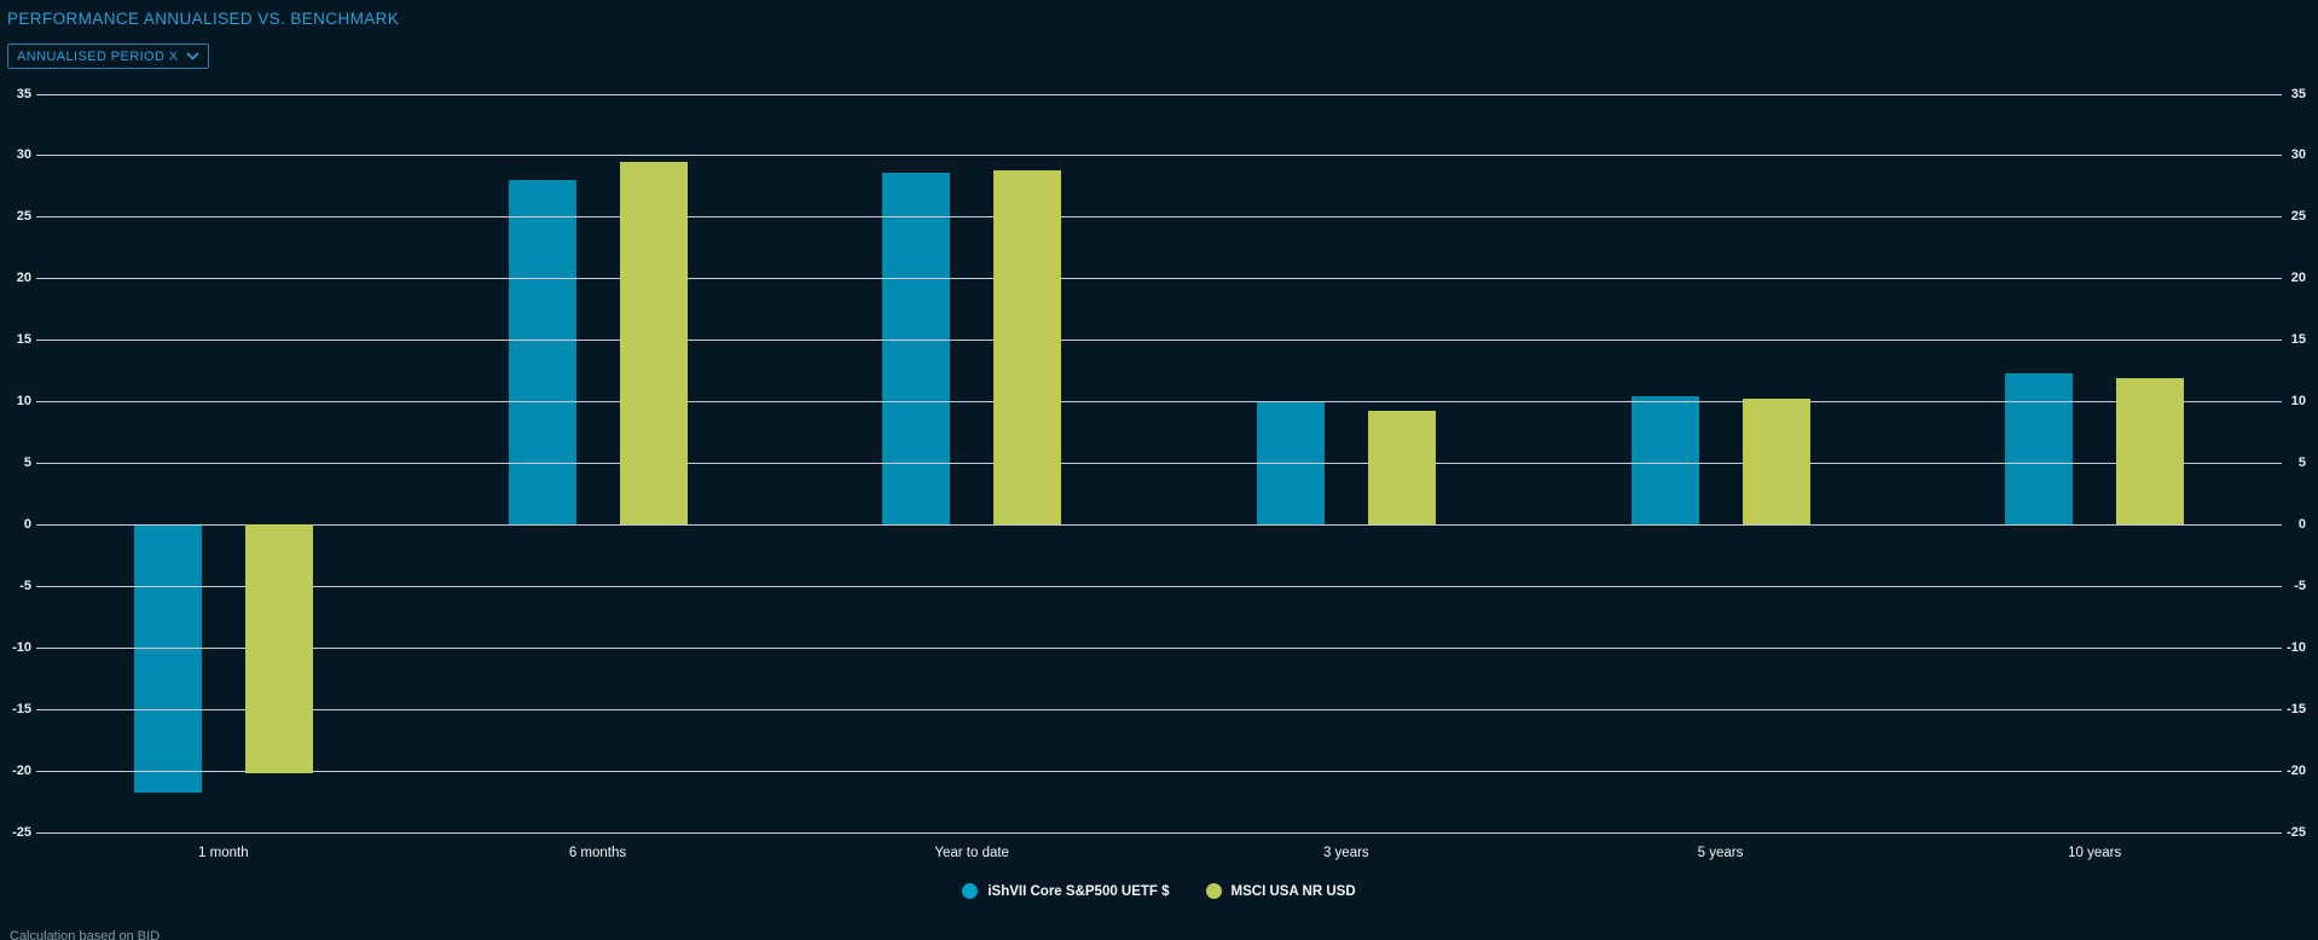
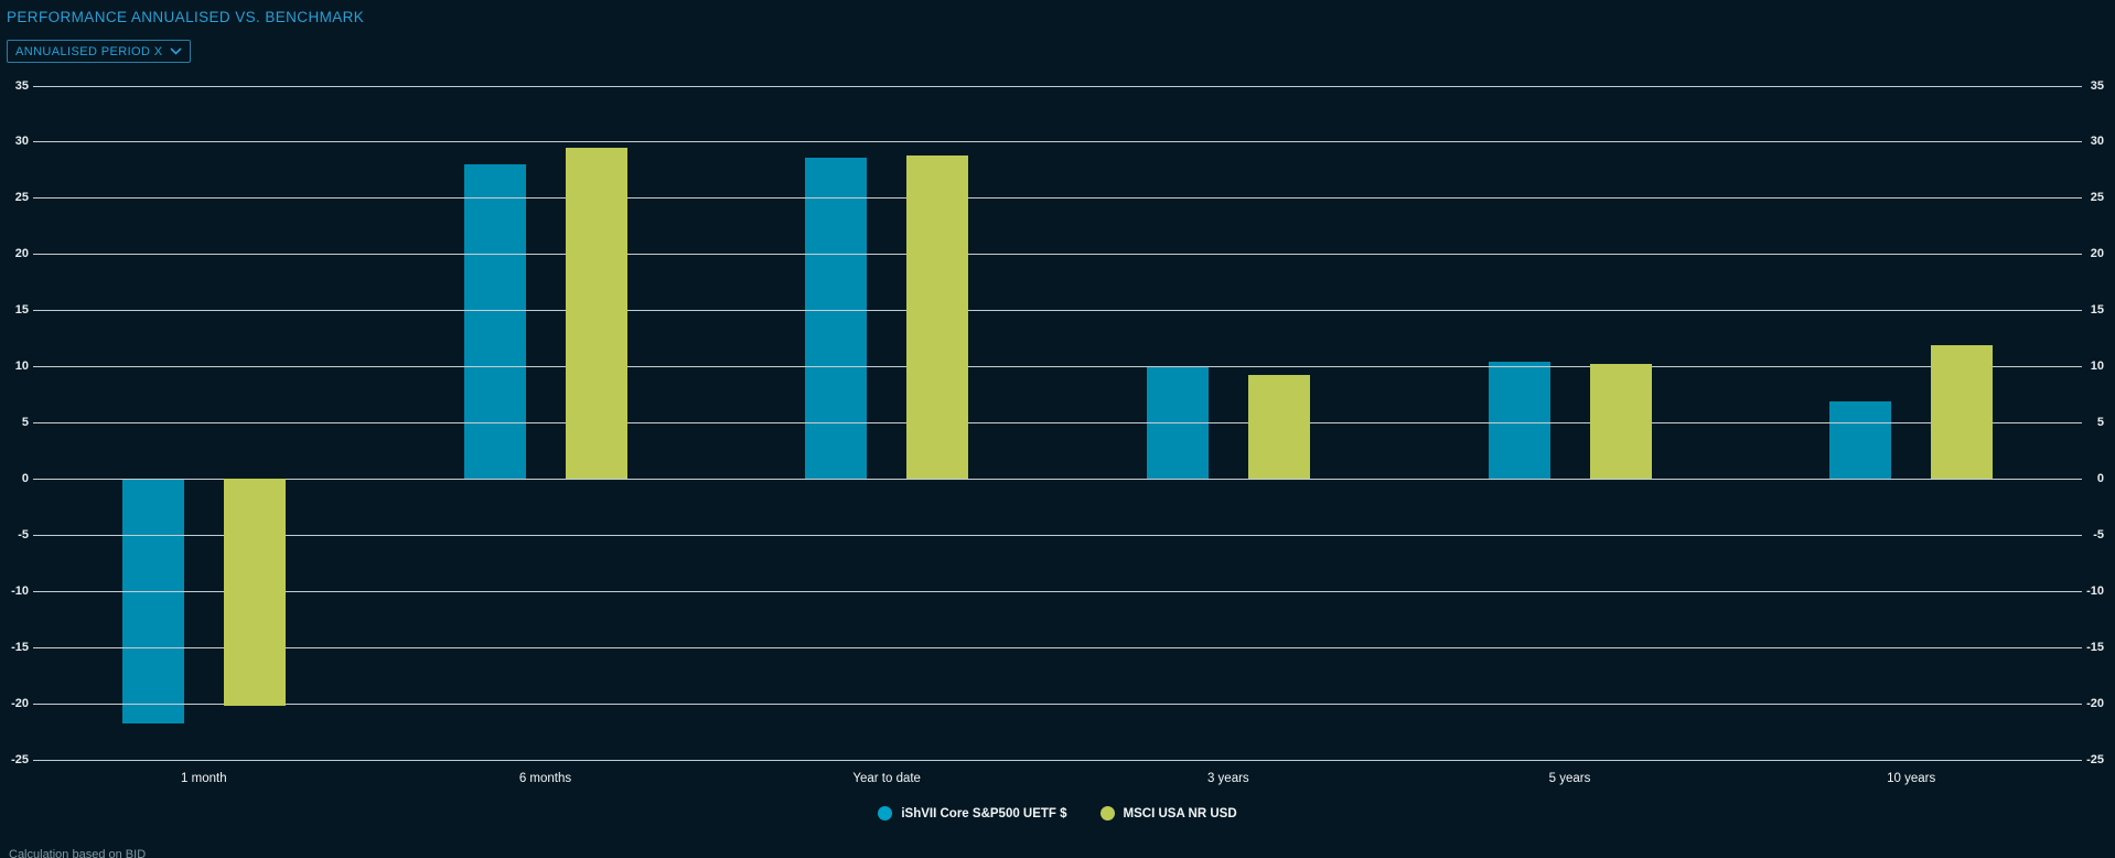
iShVII Core S&P500 UETF $/10 years: 12.3 -> 6.9
